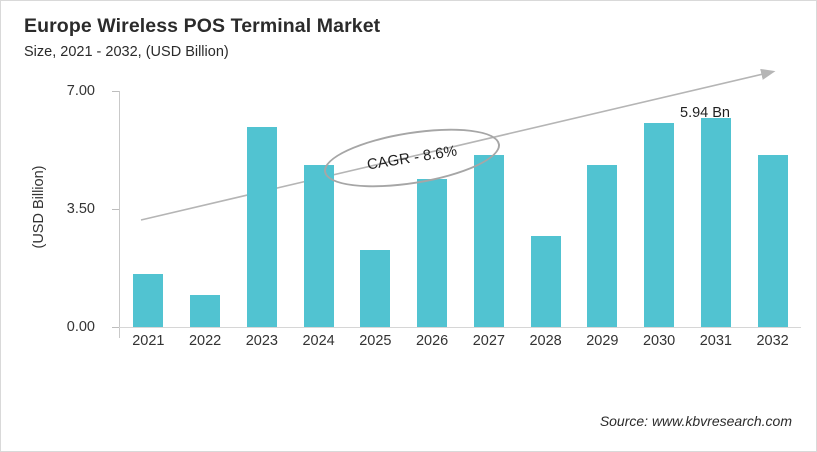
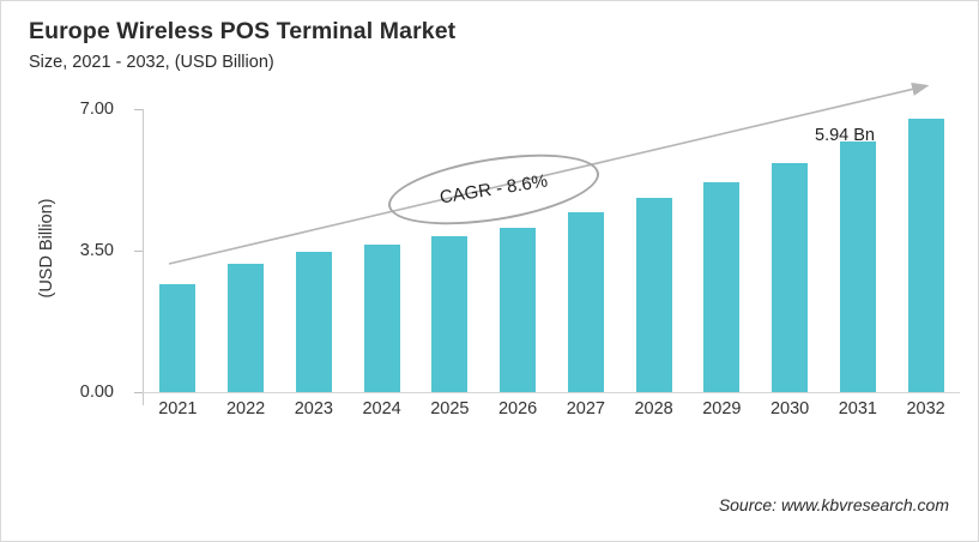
2021: 1.5 -> 2.5
2022: 0.9 -> 3.0
2023: 5.7 -> 3.3
2024: 4.6 -> 3.5
2025: 2.2 -> 3.7
2026: 4.2 -> 3.9
2027: 4.9 -> 4.3
2028: 2.6 -> 4.6
2029: 4.6 -> 5.0
2030: 5.8 -> 5.4
2032: 4.9 -> 6.5
